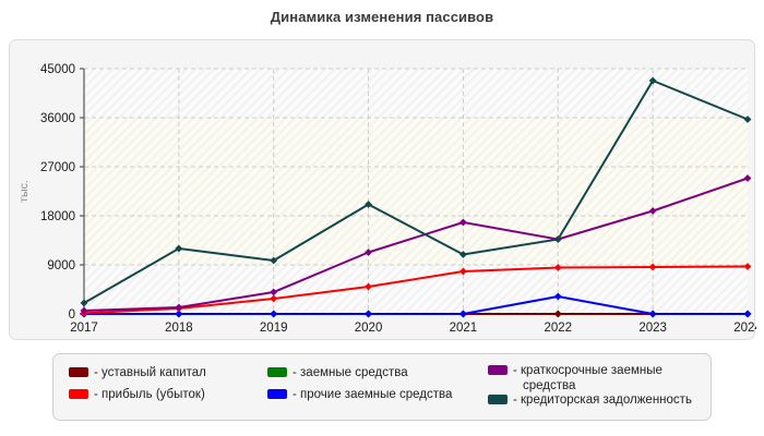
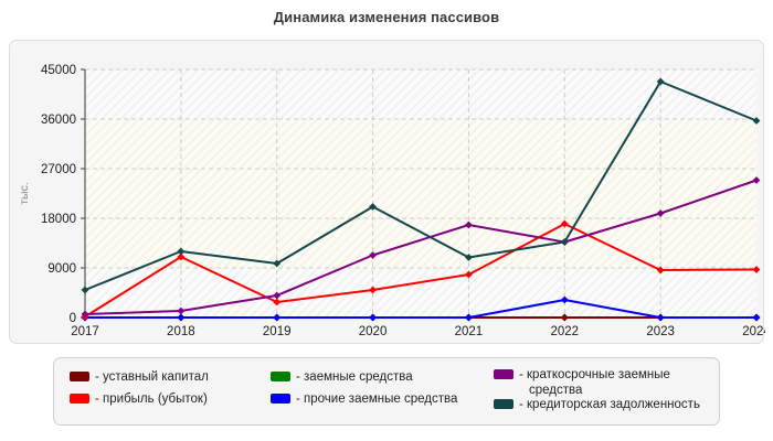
- кредиторская задолженность/2017: 2000 -> 5000
- прибыль (убыток)/2018: 1000 -> 11000
- прибыль (убыток)/2022: 8000 -> 17000
